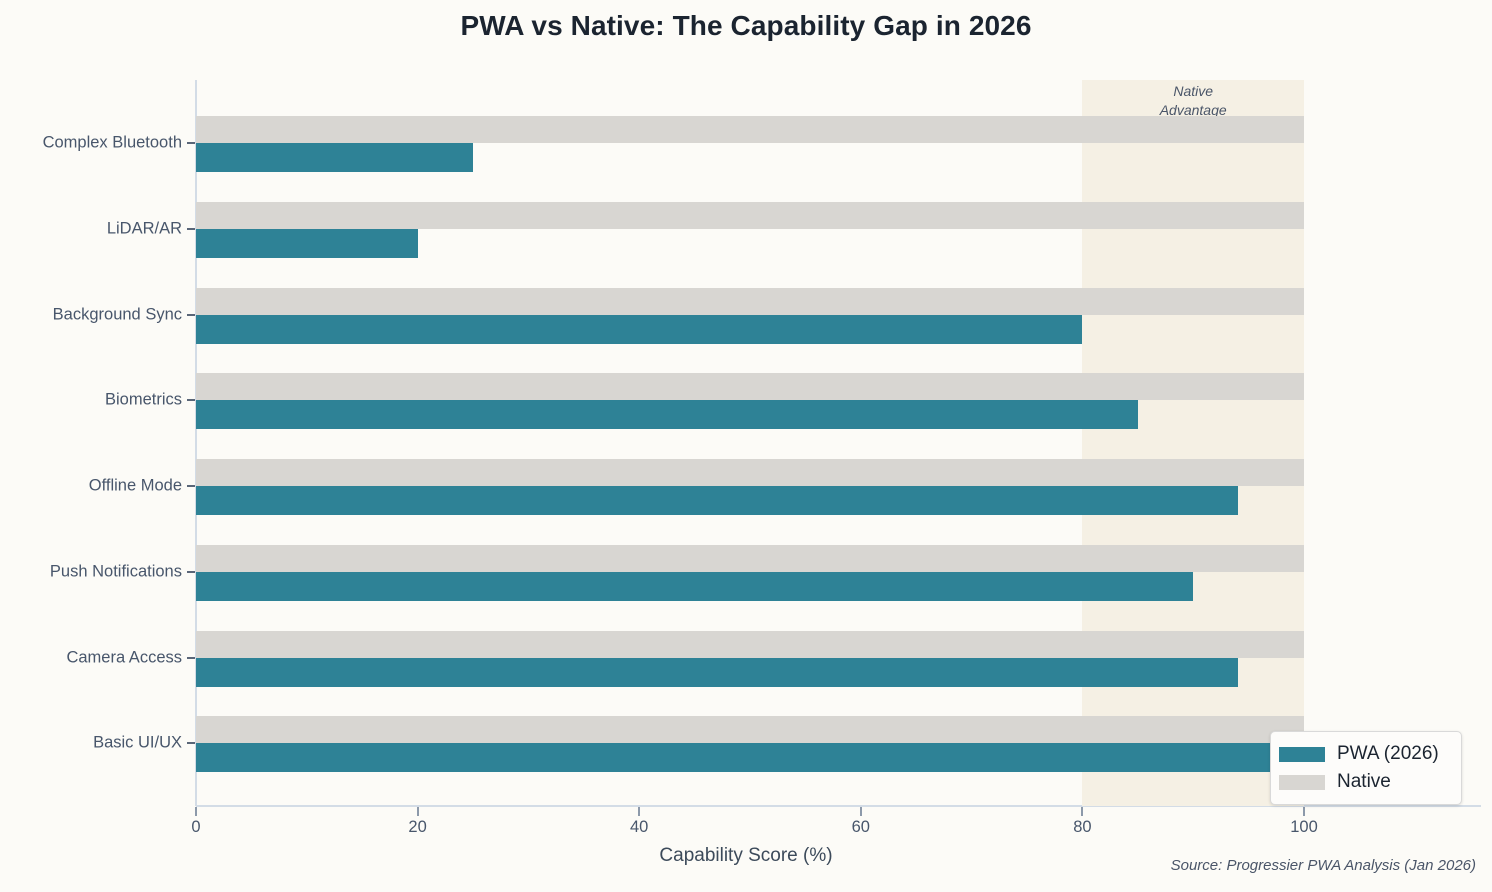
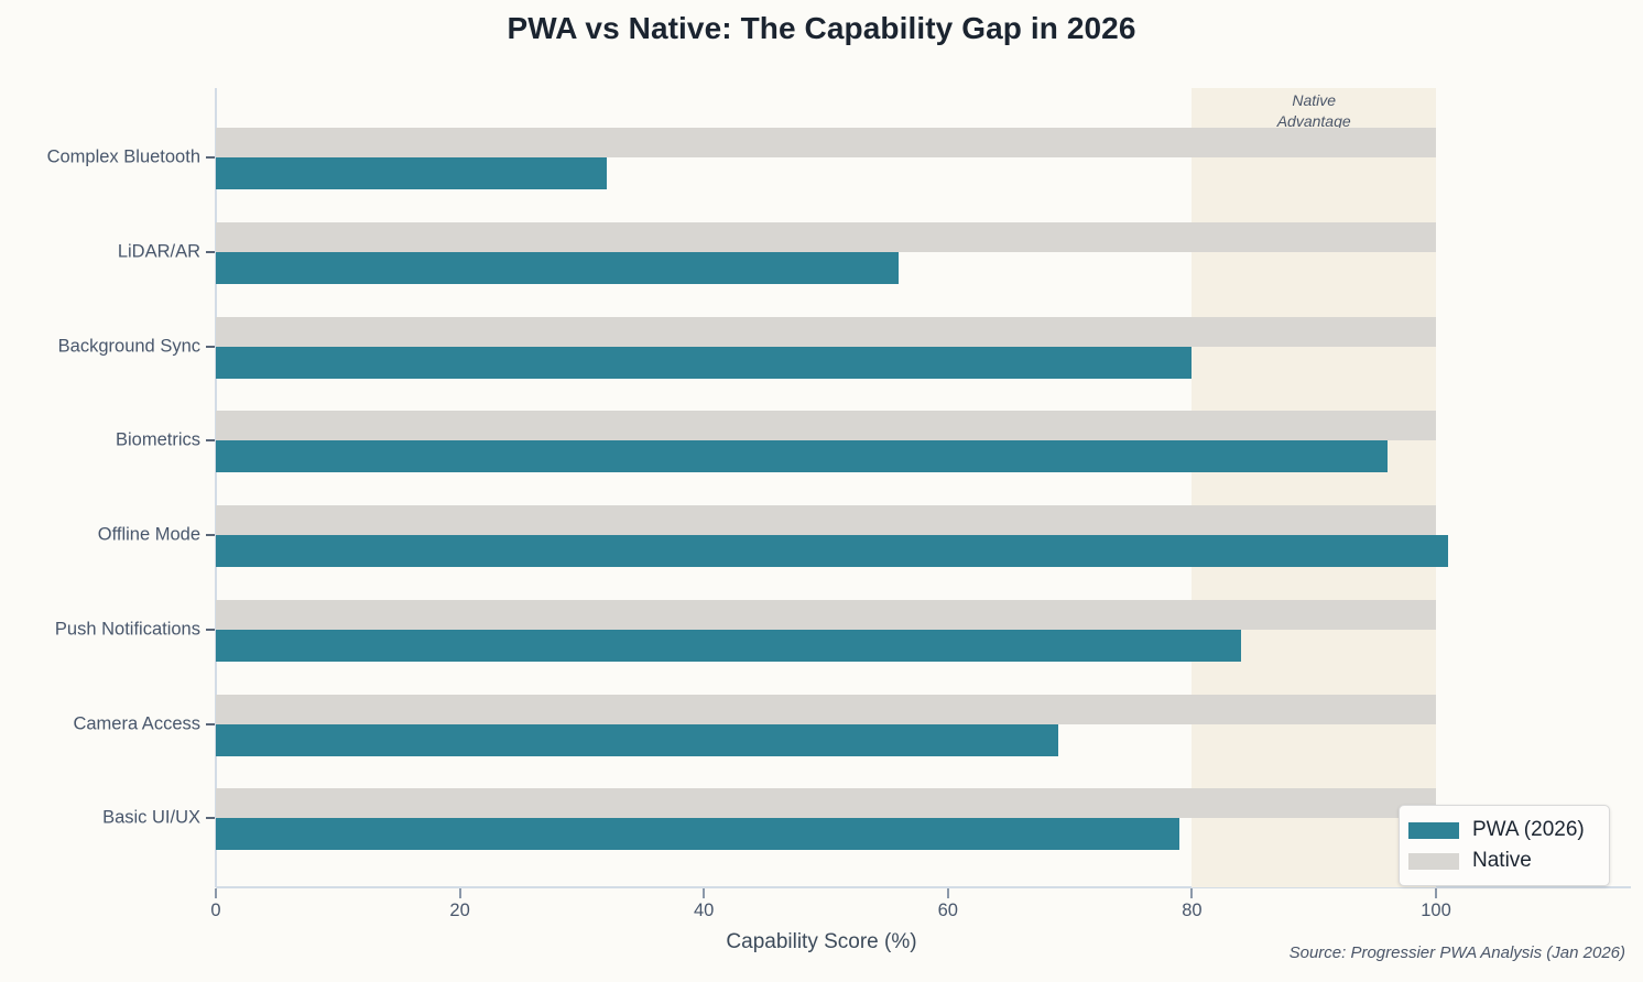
PWA (2026)/Complex Bluetooth: 25 -> 32
PWA (2026)/LiDAR/AR: 20 -> 56
PWA (2026)/Biometrics: 85 -> 96
PWA (2026)/Offline Mode: 94 -> 101
PWA (2026)/Push Notifications: 90 -> 84
PWA (2026)/Camera Access: 94 -> 69
PWA (2026)/Basic UI/UX: 98 -> 79
